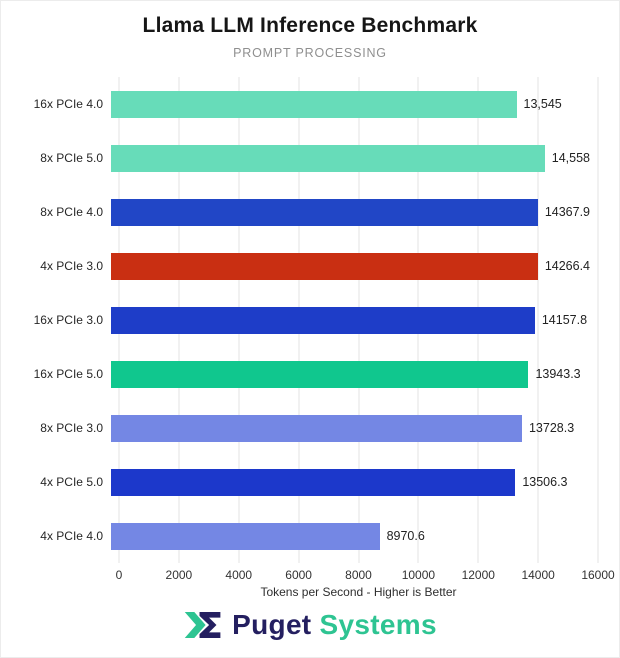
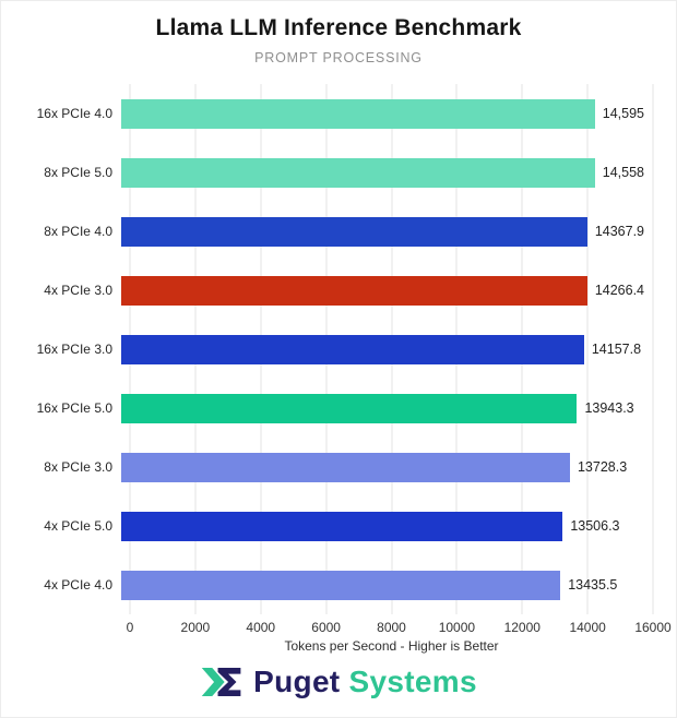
16x PCIe 4.0: 13,545 -> 14,595
4x PCIe 4.0: 8970.6 -> 13435.5
